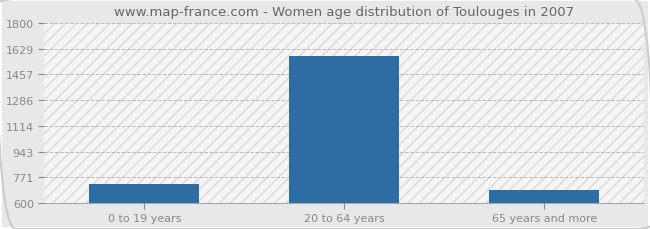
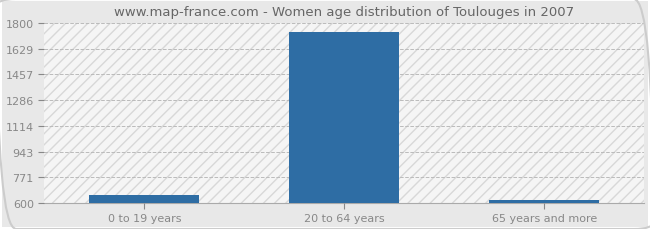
0 to 19 years: 730 -> 650
20 to 64 years: 1580 -> 1740
65 years and more: 690 -> 620
